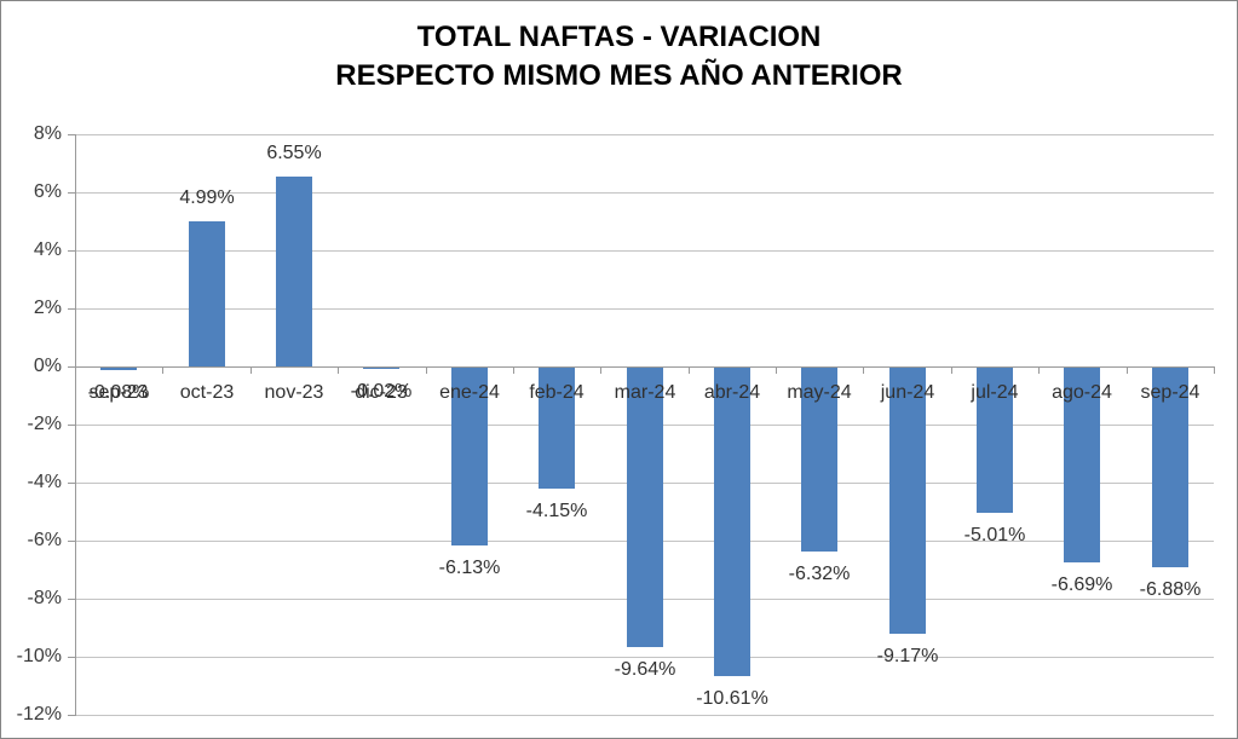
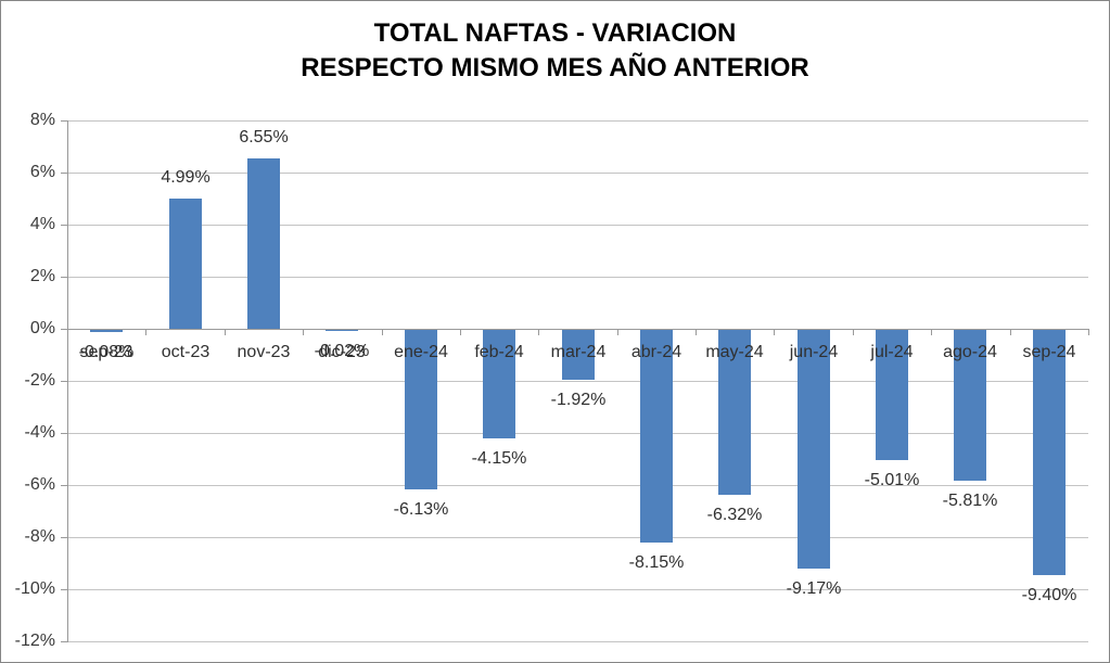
mar-24: -9.64% -> -1.92%
abr-24: -10.61% -> -8.15%
ago-24: -6.69% -> -5.81%
sep-24: -6.88% -> -9.40%
